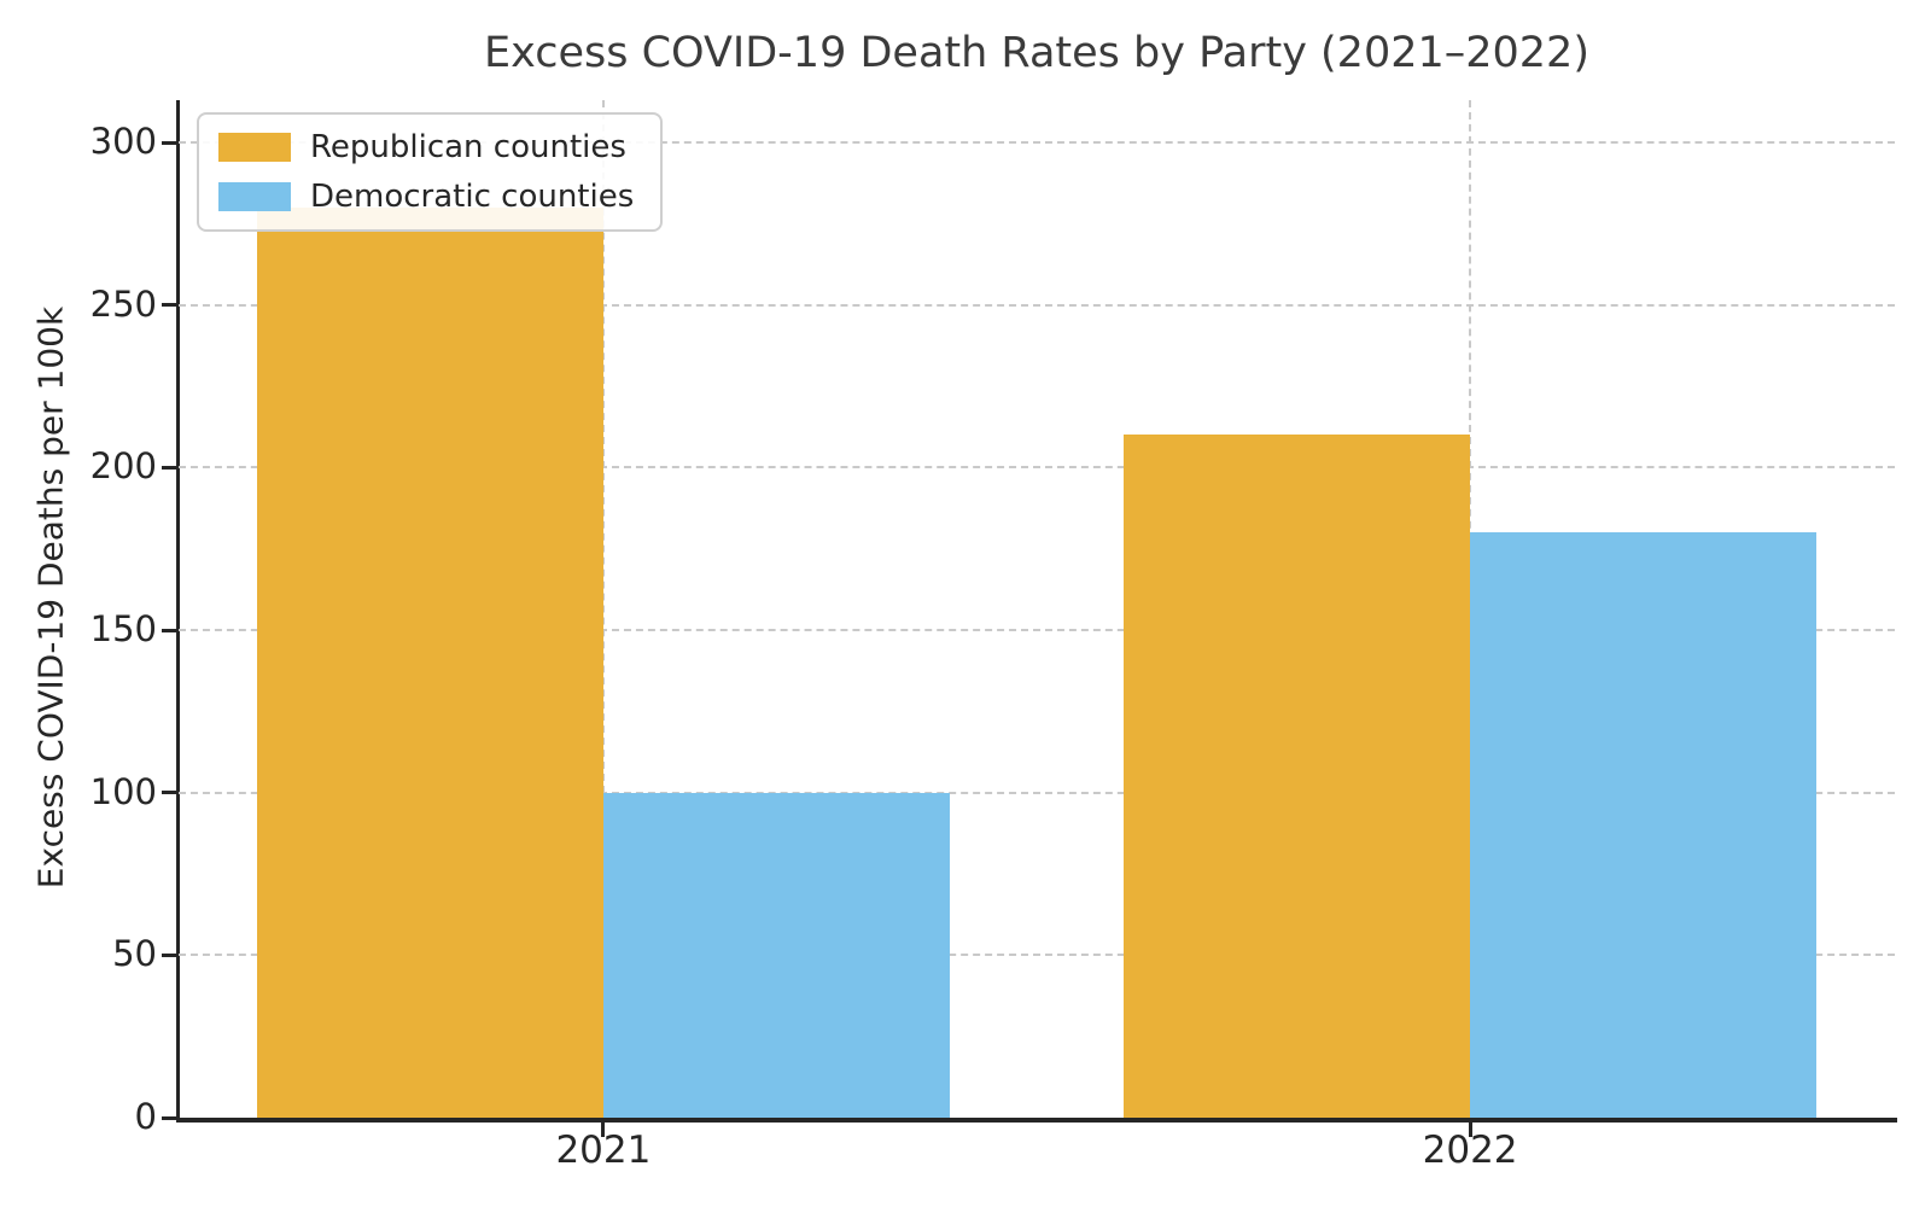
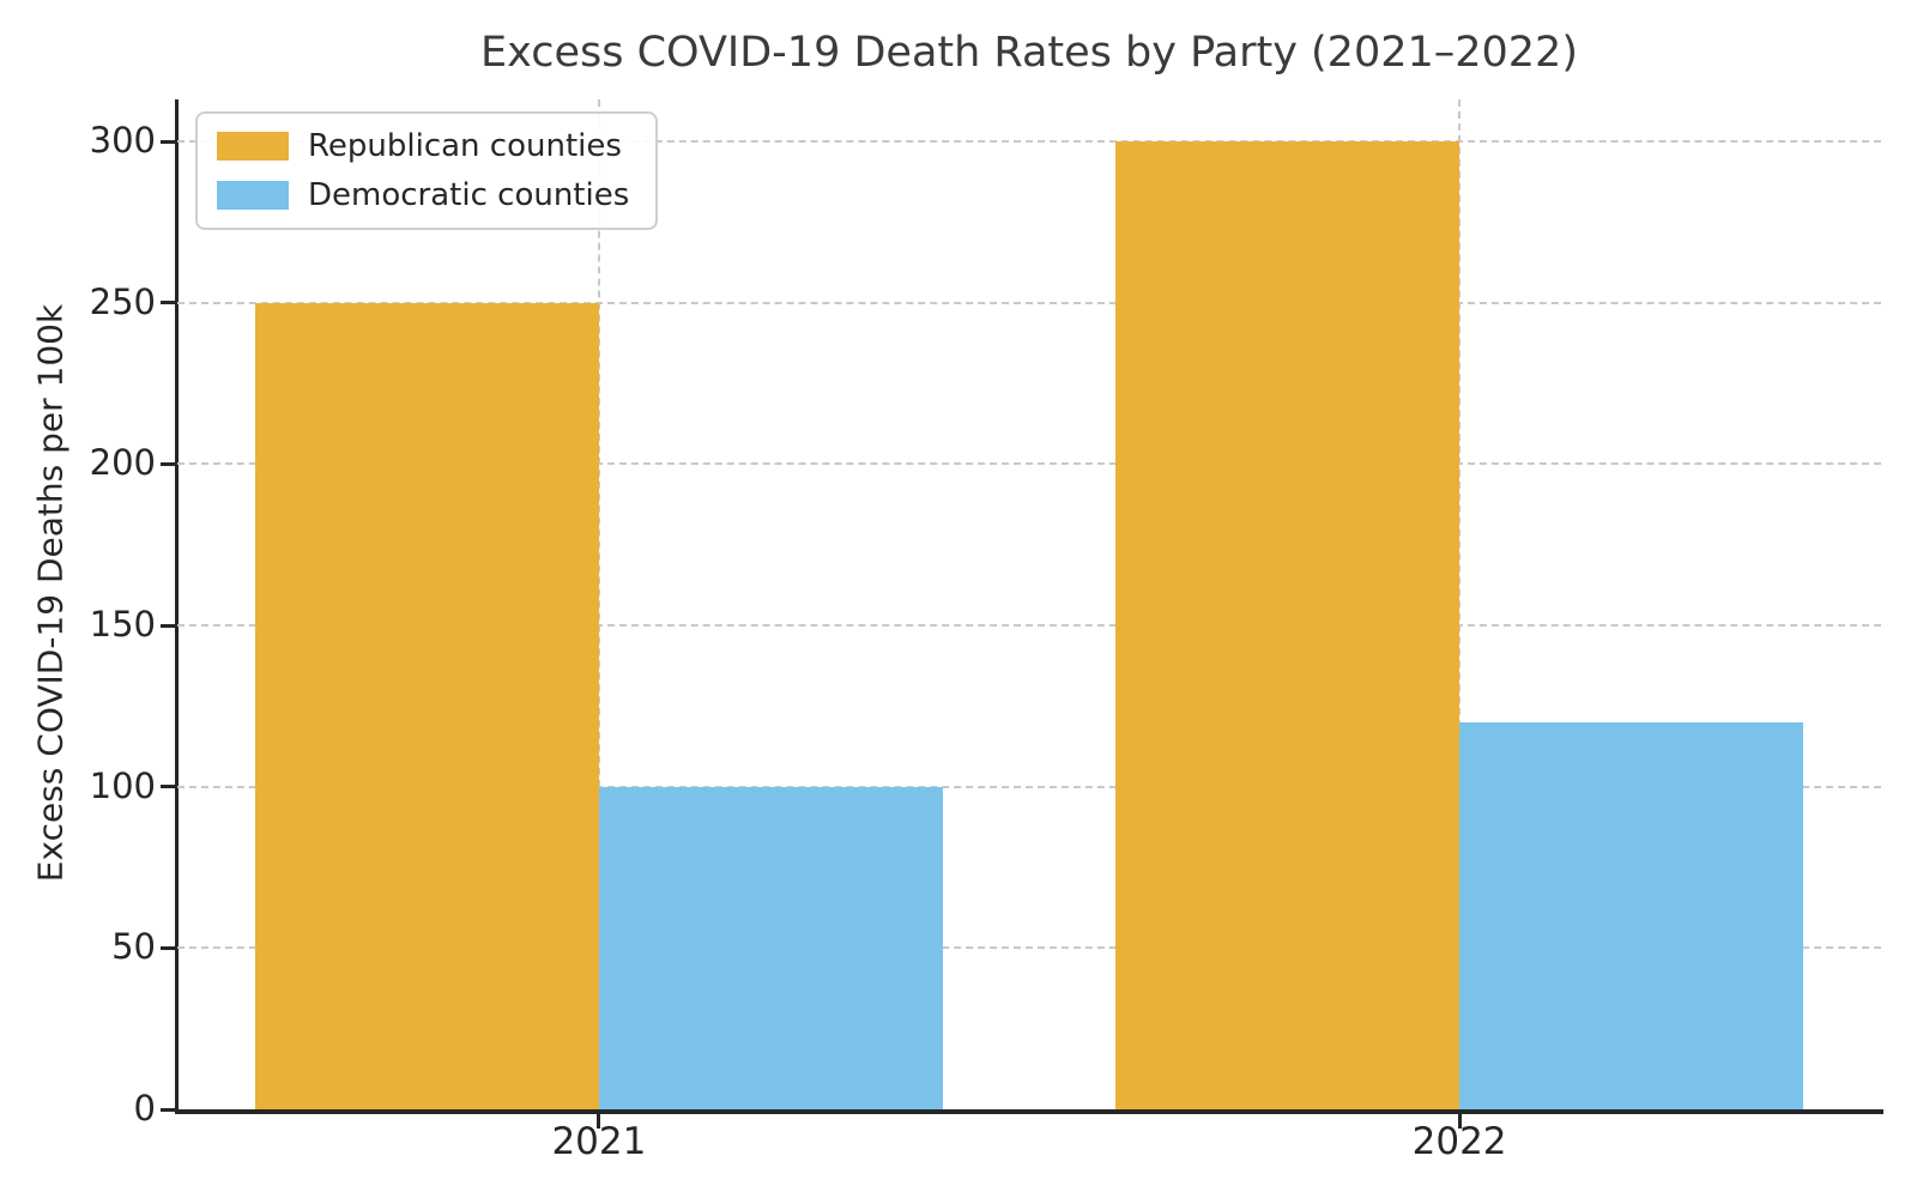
Republican counties/2021: 280 -> 250
Republican counties/2022: 210 -> 300
Democratic counties/2022: 180 -> 120
